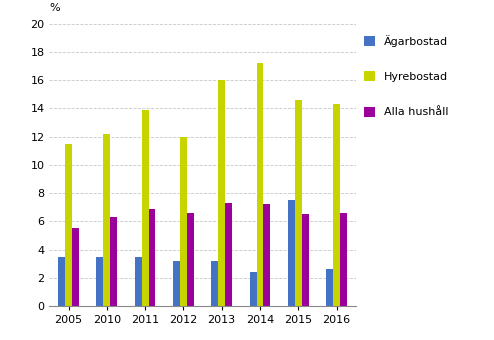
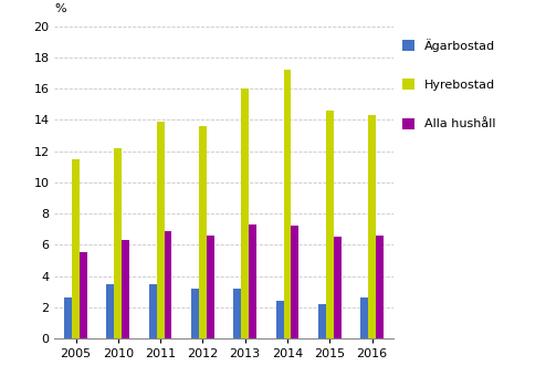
Ägarbostad/2005: 3.5 -> 2.6
Hyrebostad/2012: 12.0 -> 13.6
Ägarbostad/2015: 7.5 -> 2.2
